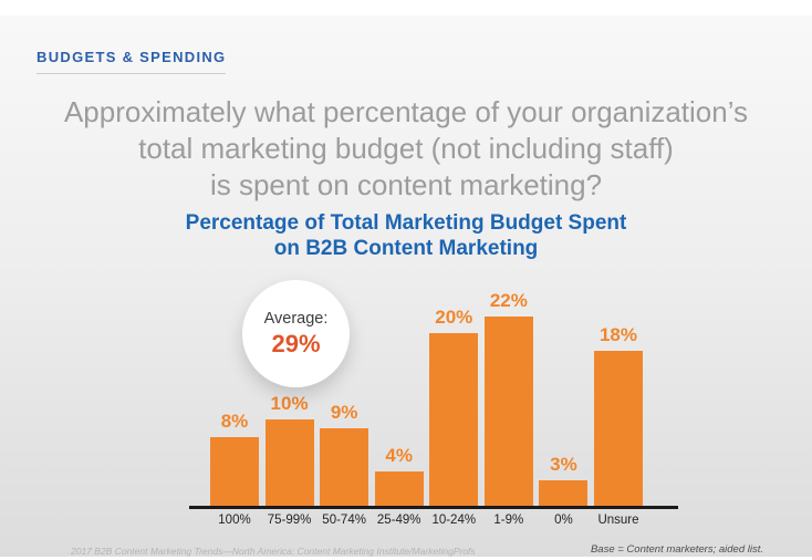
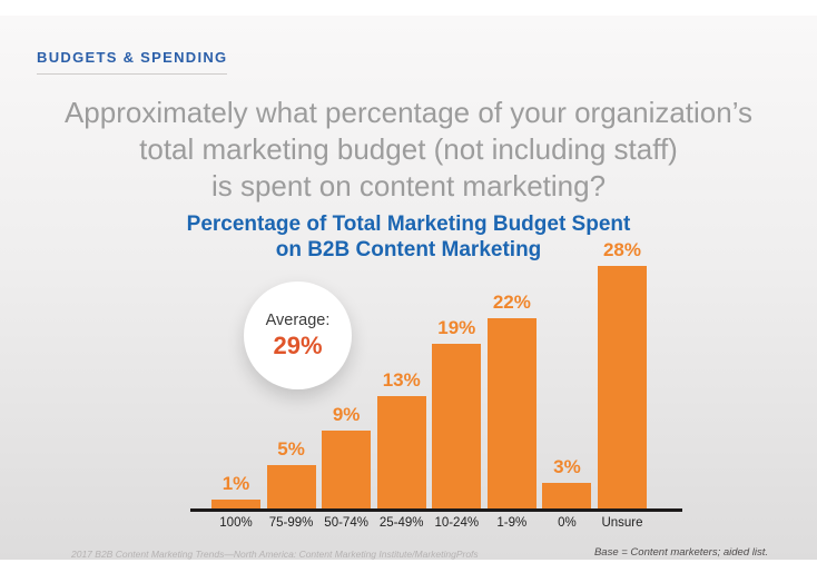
100%: 8% -> 1%
75-99%: 10% -> 5%
25-49%: 4% -> 13%
10-24%: 20% -> 19%
Unsure: 18% -> 28%
